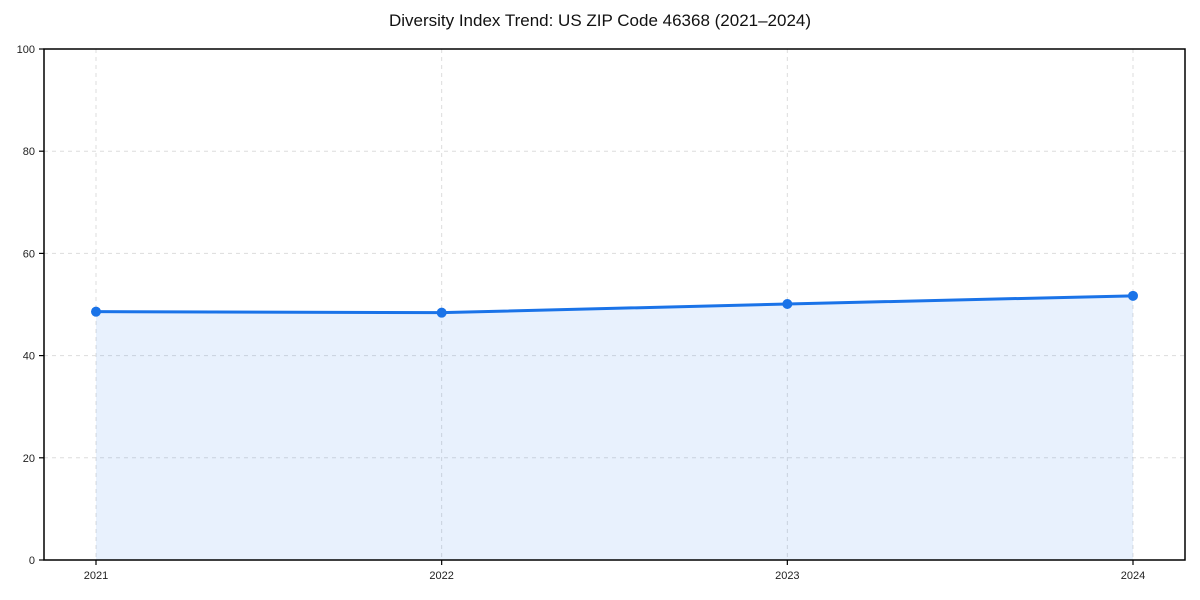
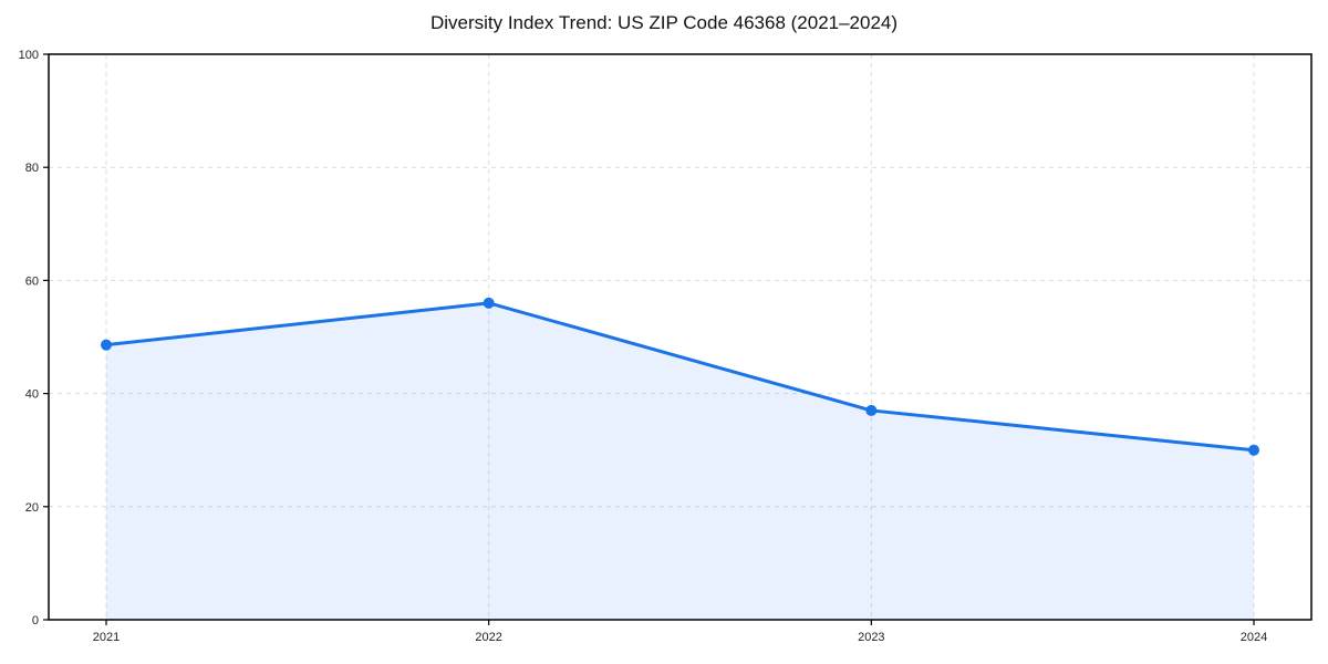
2022: 48 -> 56
2023: 50 -> 37
2024: 52 -> 30
